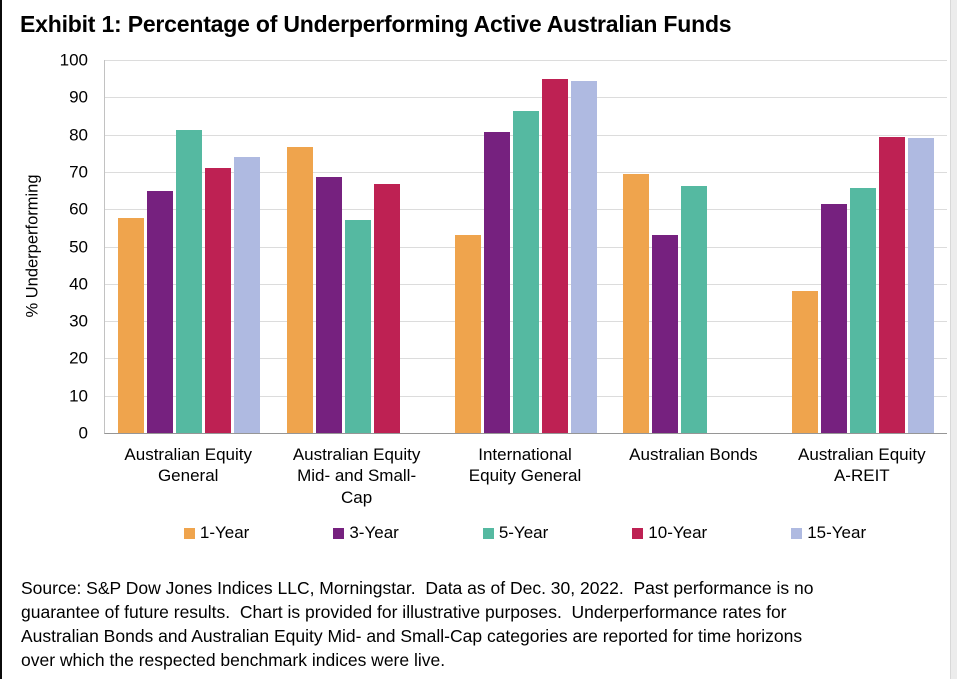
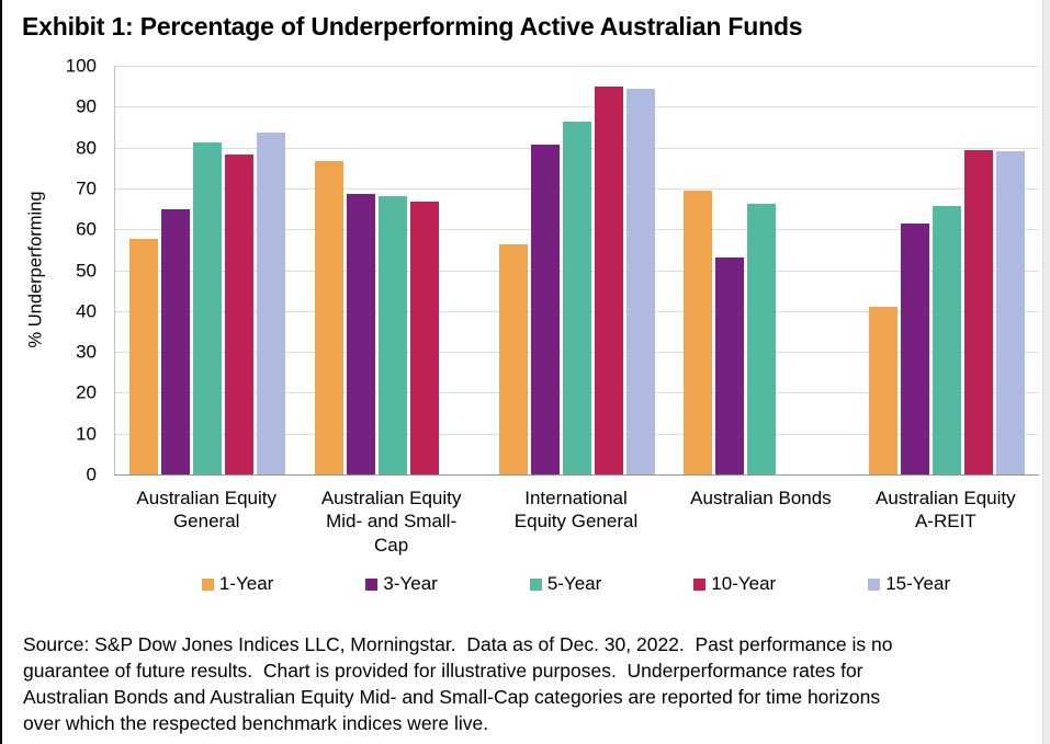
10-Year/Australian Equity General: 71 -> 78
15-Year/Australian Equity General: 74 -> 84
5-Year/Australian Equity Mid- and Small-Cap: 57 -> 68
1-Year/International Equity General: 53 -> 56
1-Year/Australian Equity A-REIT: 38 -> 41
